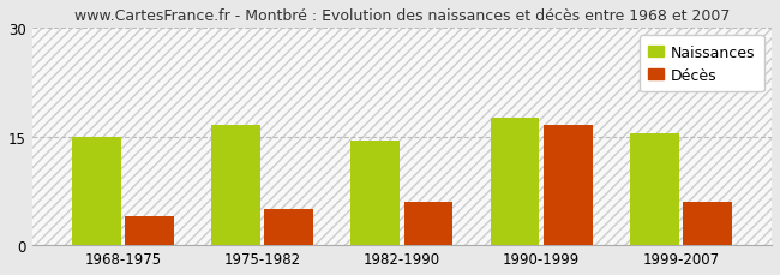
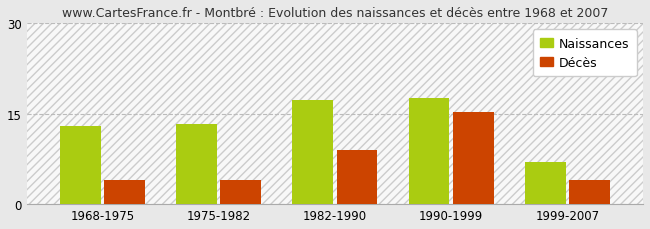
Naissances/1968-1975: 15.0 -> 13.0
Naissances/1975-1982: 16.5 -> 13.2
Décès/1975-1982: 5.0 -> 4.0
Naissances/1982-1990: 14.5 -> 17.2
Décès/1982-1990: 6.0 -> 9.0
Décès/1990-1999: 16.5 -> 15.2
Naissances/1999-2007: 15.5 -> 7.0
Décès/1999-2007: 6.0 -> 4.0
